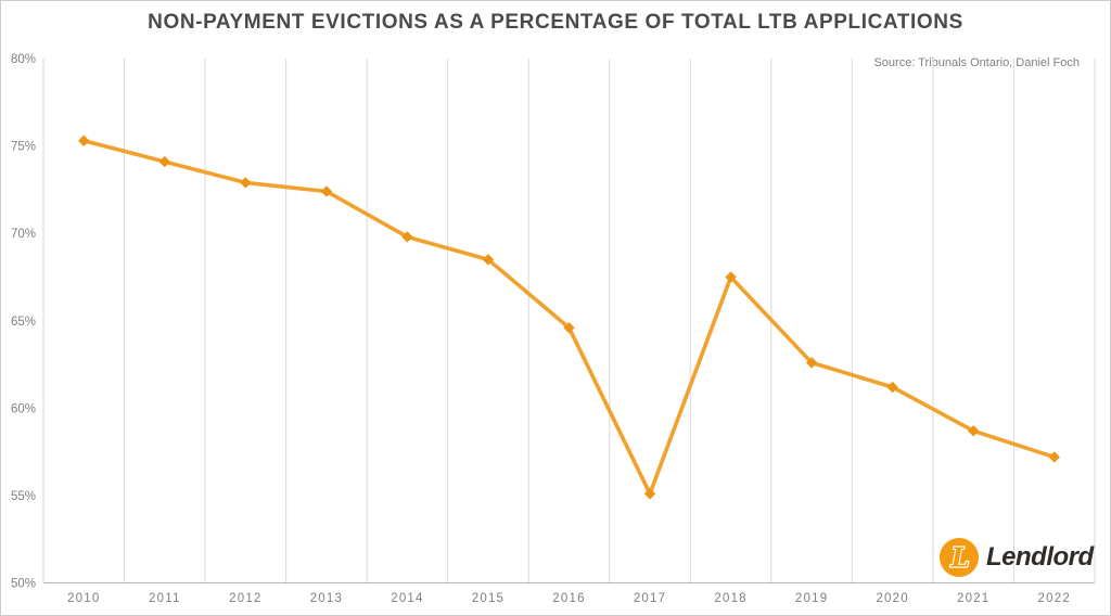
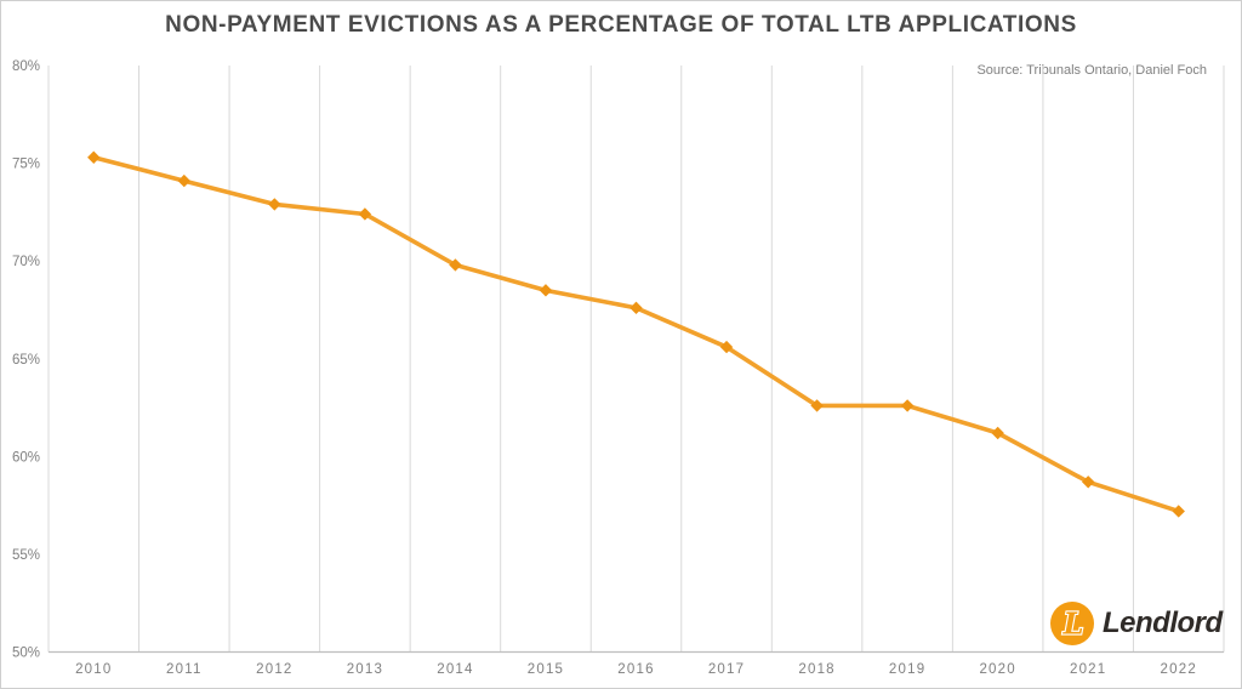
2016: 64.6% -> 67.6%
2017: 55.1% -> 65.6%
2018: 67.5% -> 62.6%
